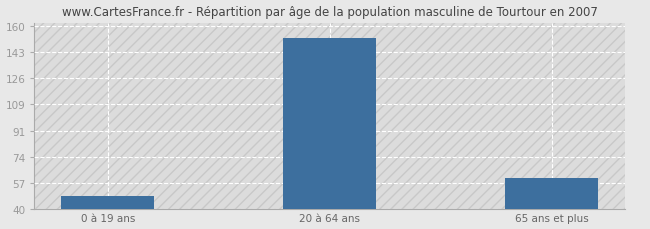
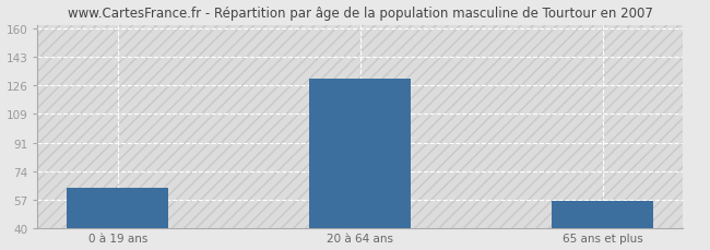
0 à 19 ans: 48 -> 64
20 à 64 ans: 152 -> 130
65 ans et plus: 60 -> 56
